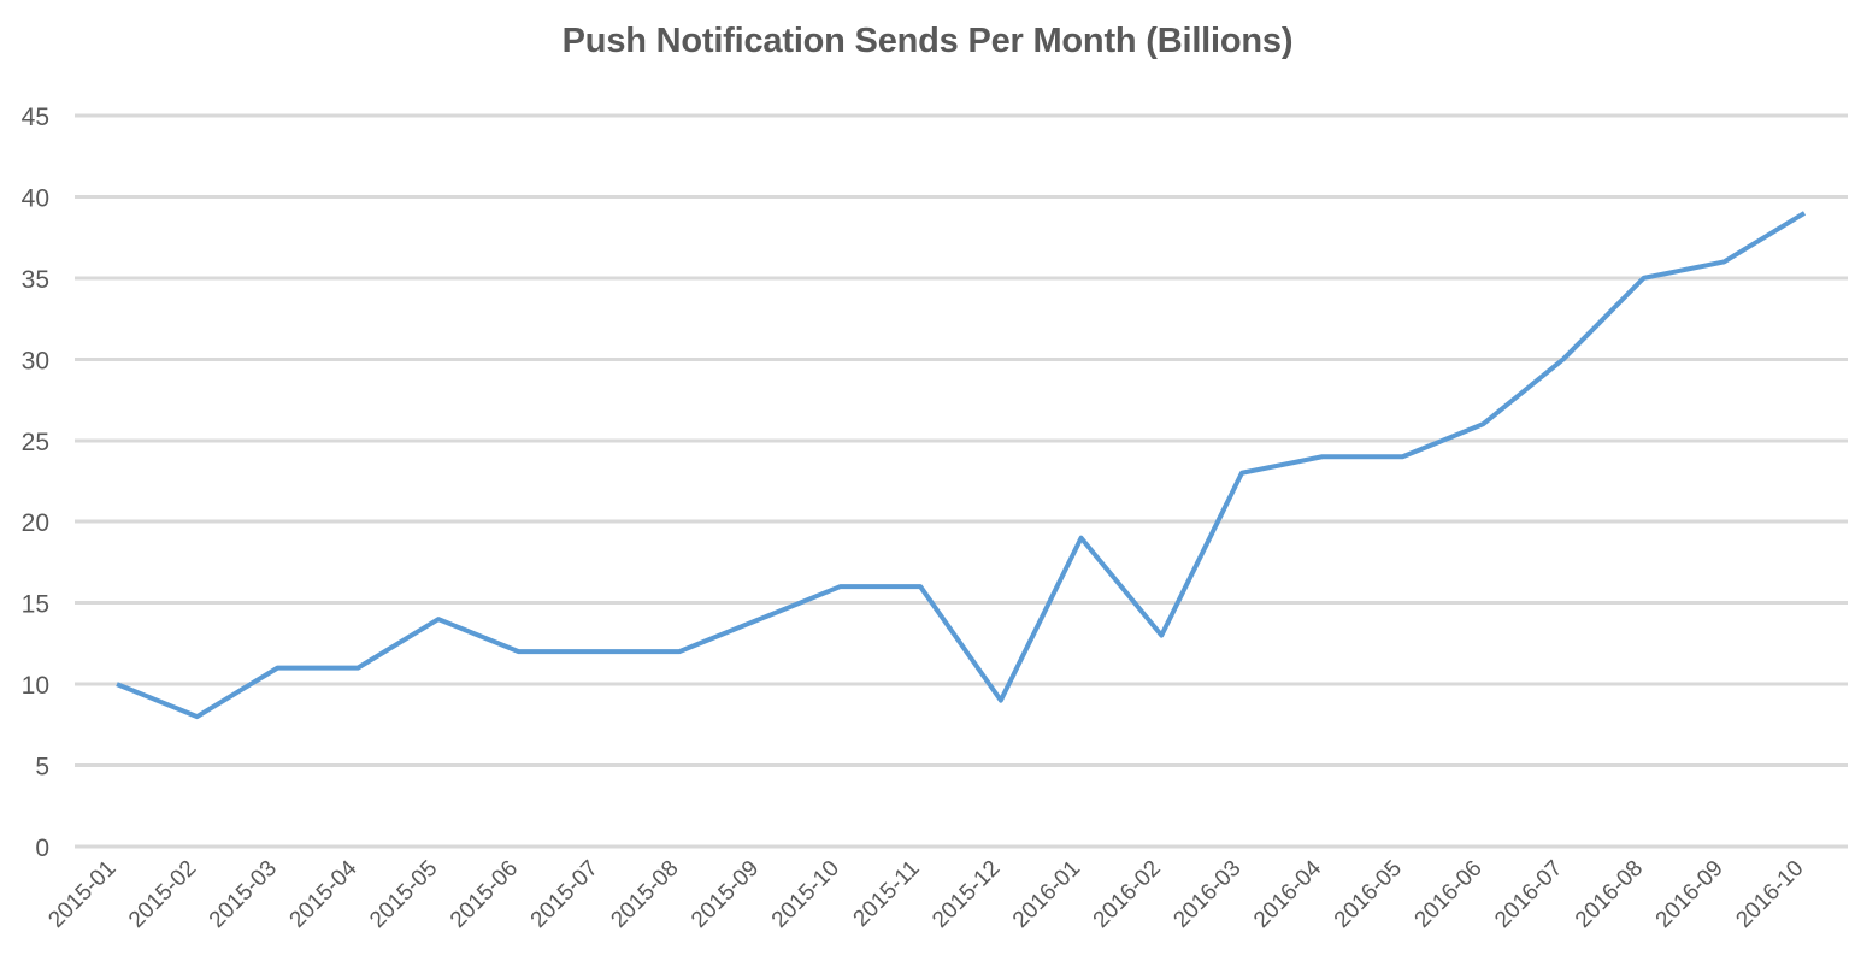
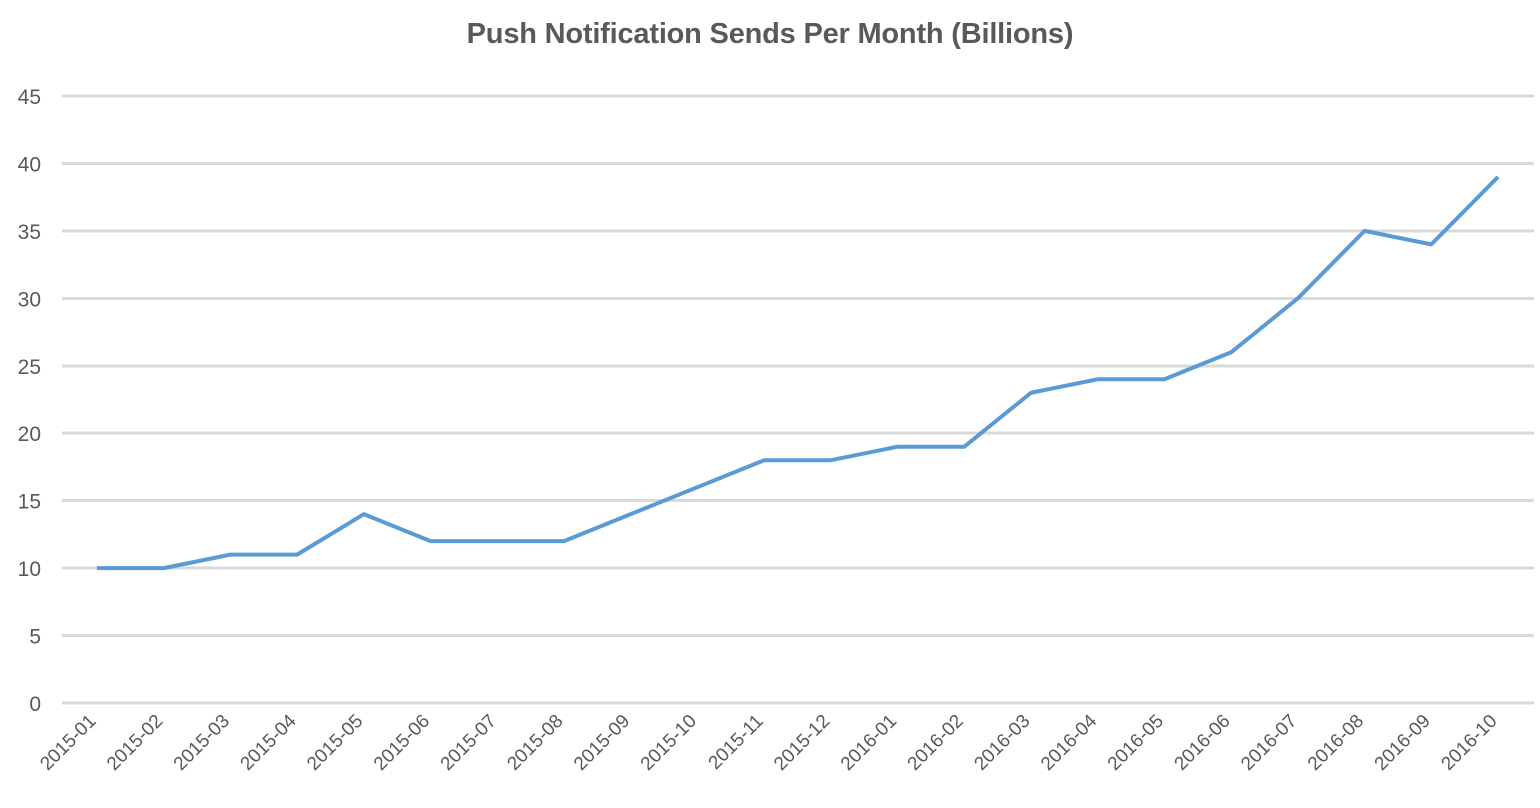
2015-02: 8 -> 10
2015-11: 16 -> 18
2015-12: 9 -> 18
2016-02: 13 -> 19
2016-09: 36 -> 34
